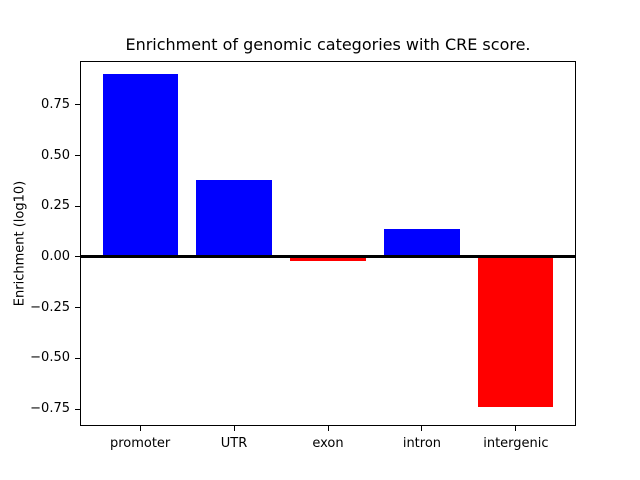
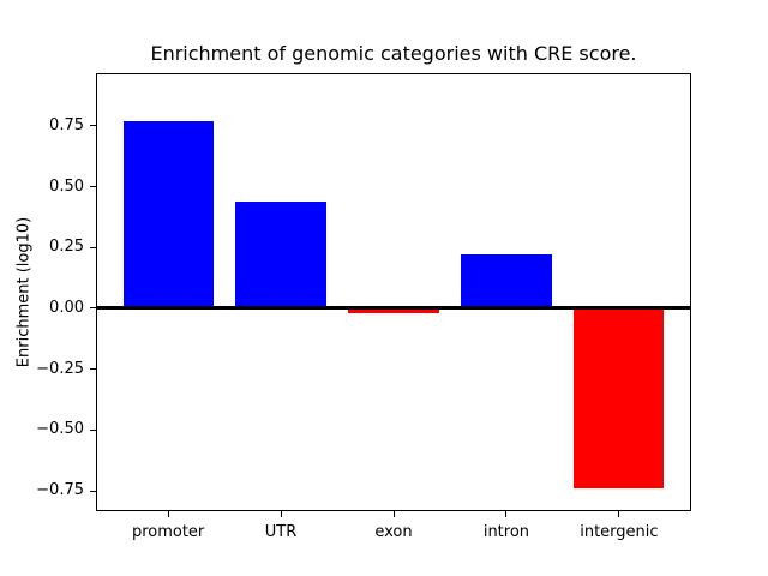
promoter: 0.90 -> 0.77
UTR: 0.38 -> 0.44
intron: 0.14 -> 0.22
